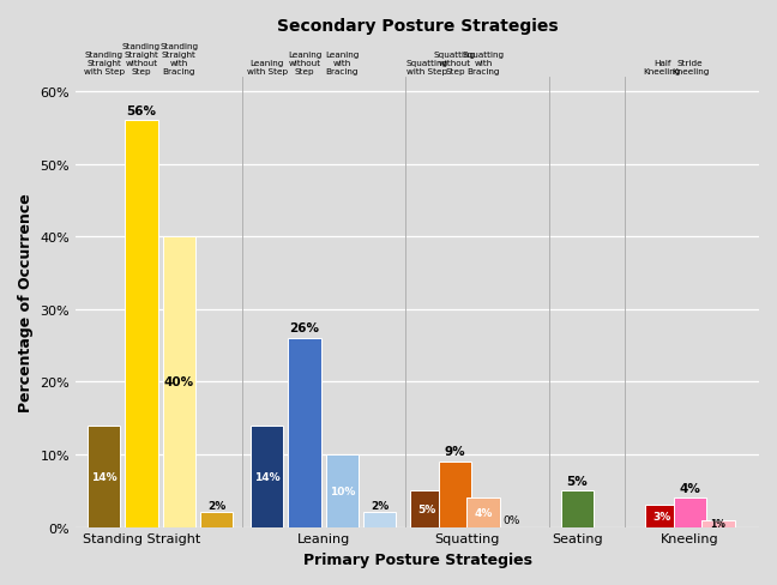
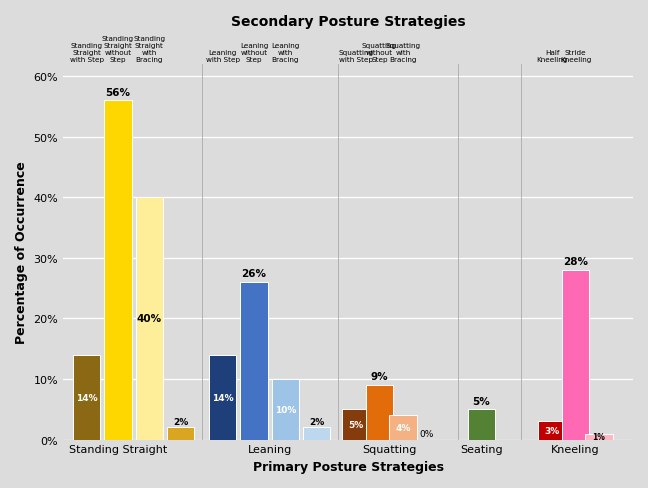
Kneeling: 4% -> 28%
